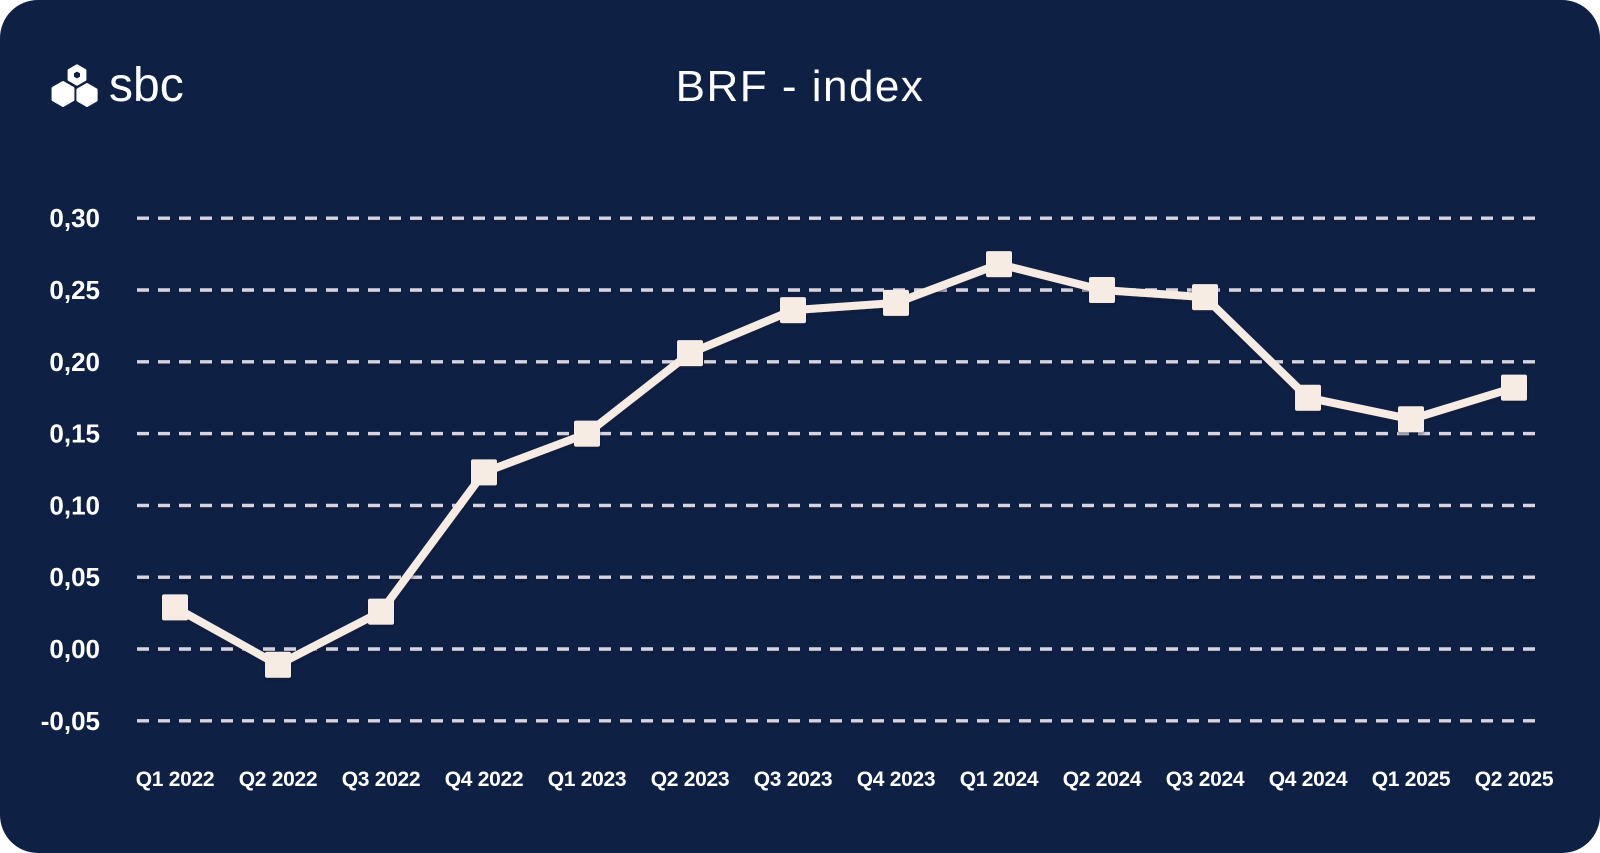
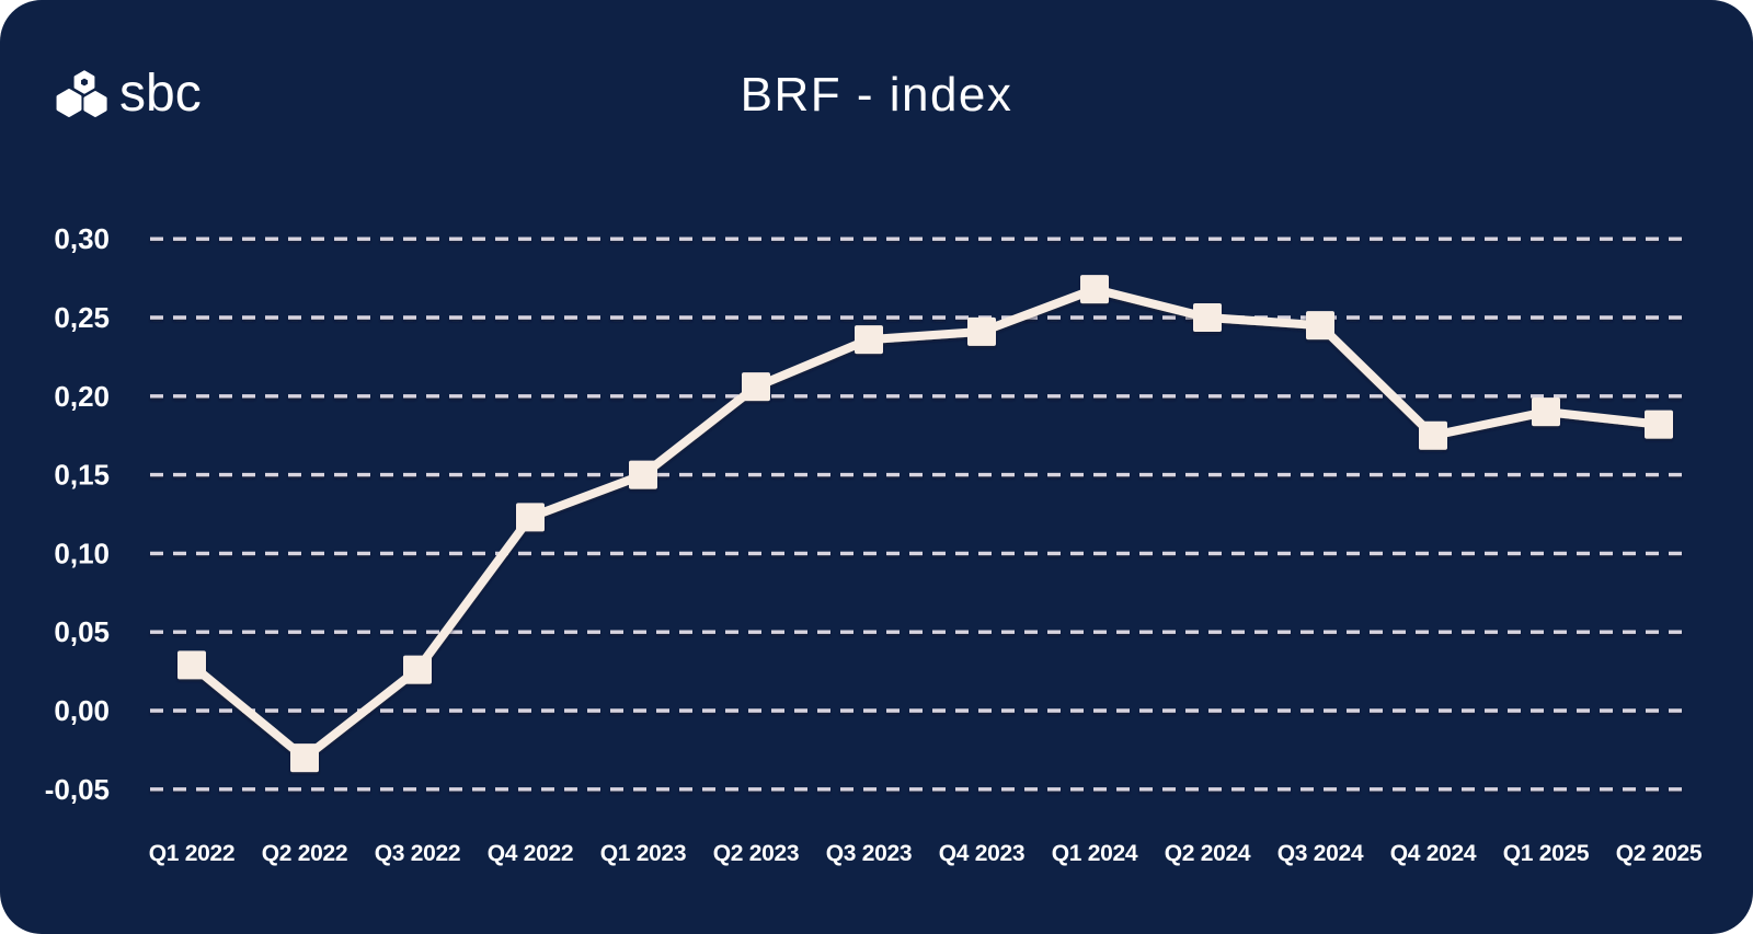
Q2 2022: -0,01 -> -0,03
Q1 2025: 0,16 -> 0,19
